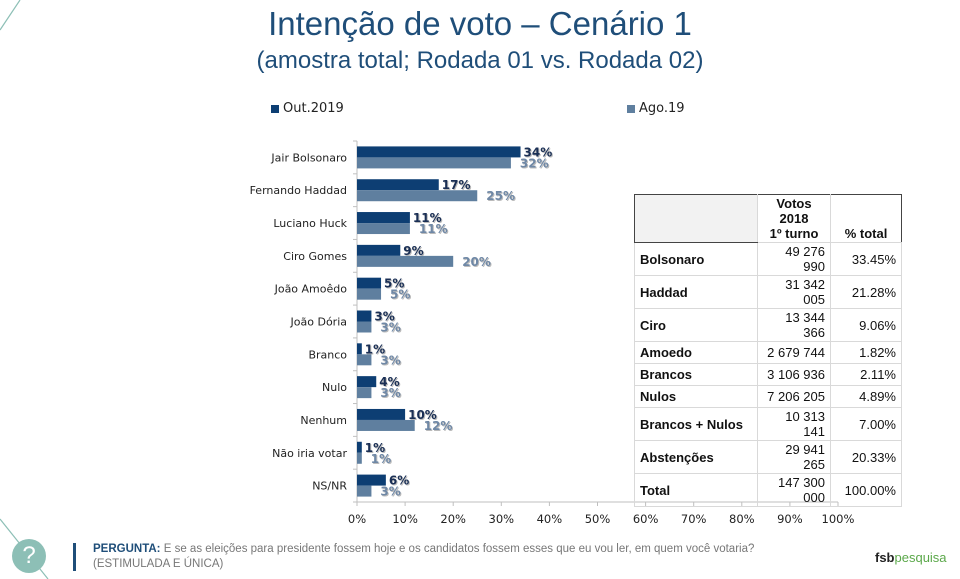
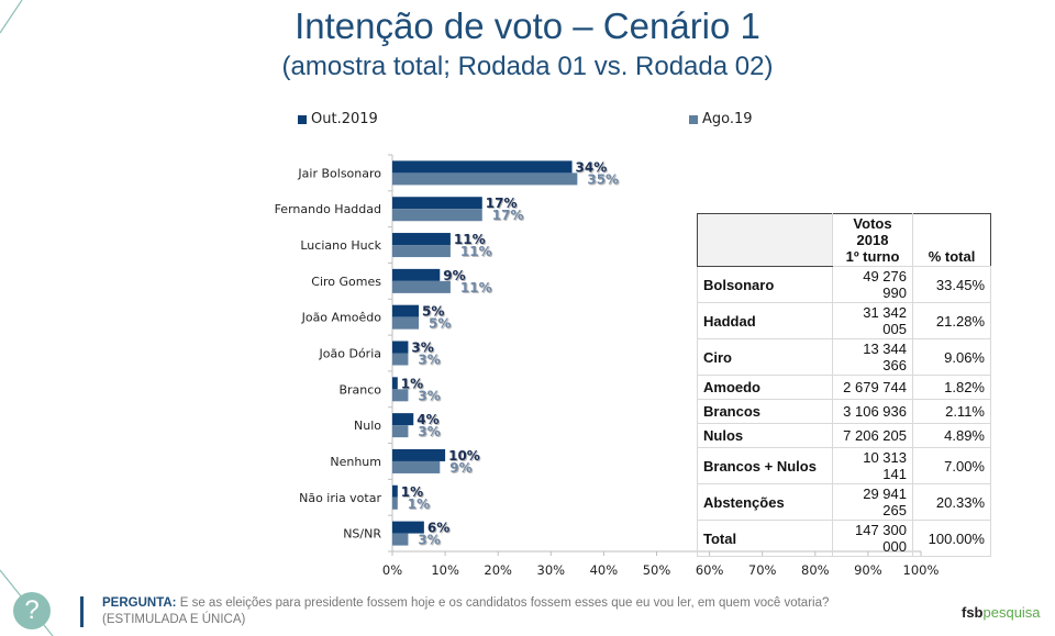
Ago.19/Jair Bolsonaro: 32% -> 35%
Ago.19/Fernando Haddad: 25% -> 17%
Ago.19/Ciro Gomes: 20% -> 11%
Ago.19/Nenhum: 12% -> 9%
